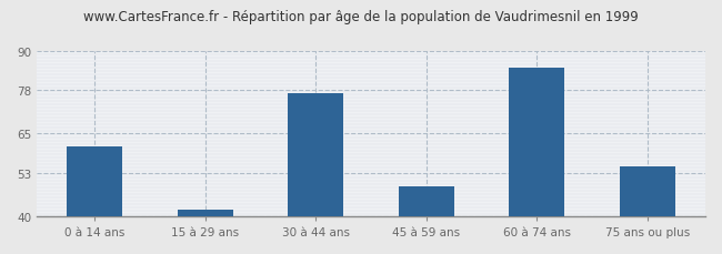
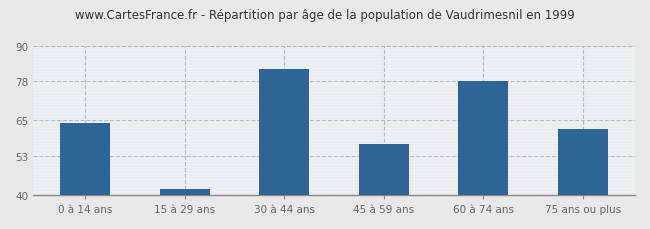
0 à 14 ans: 61 -> 64
30 à 44 ans: 77 -> 82
45 à 59 ans: 49 -> 57
60 à 74 ans: 85 -> 78
75 ans ou plus: 55 -> 62
